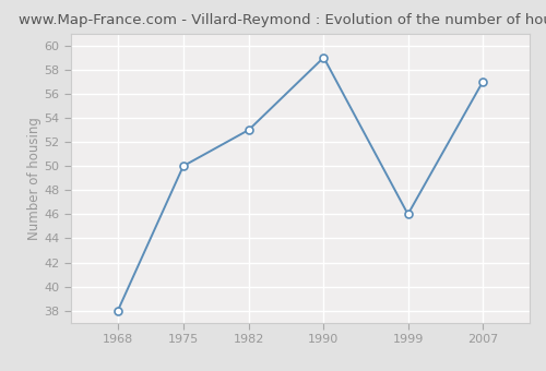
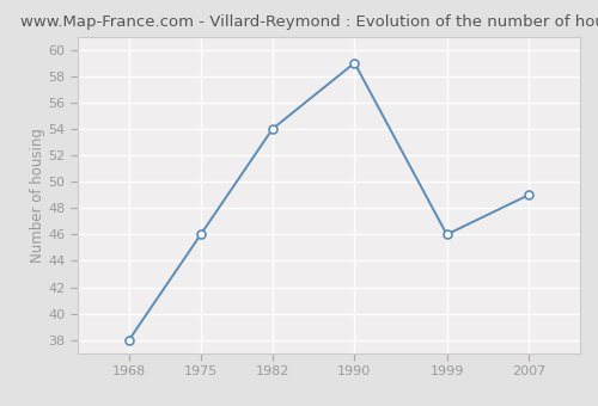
1975: 50 -> 46
1982: 53 -> 54
2007: 57 -> 49
